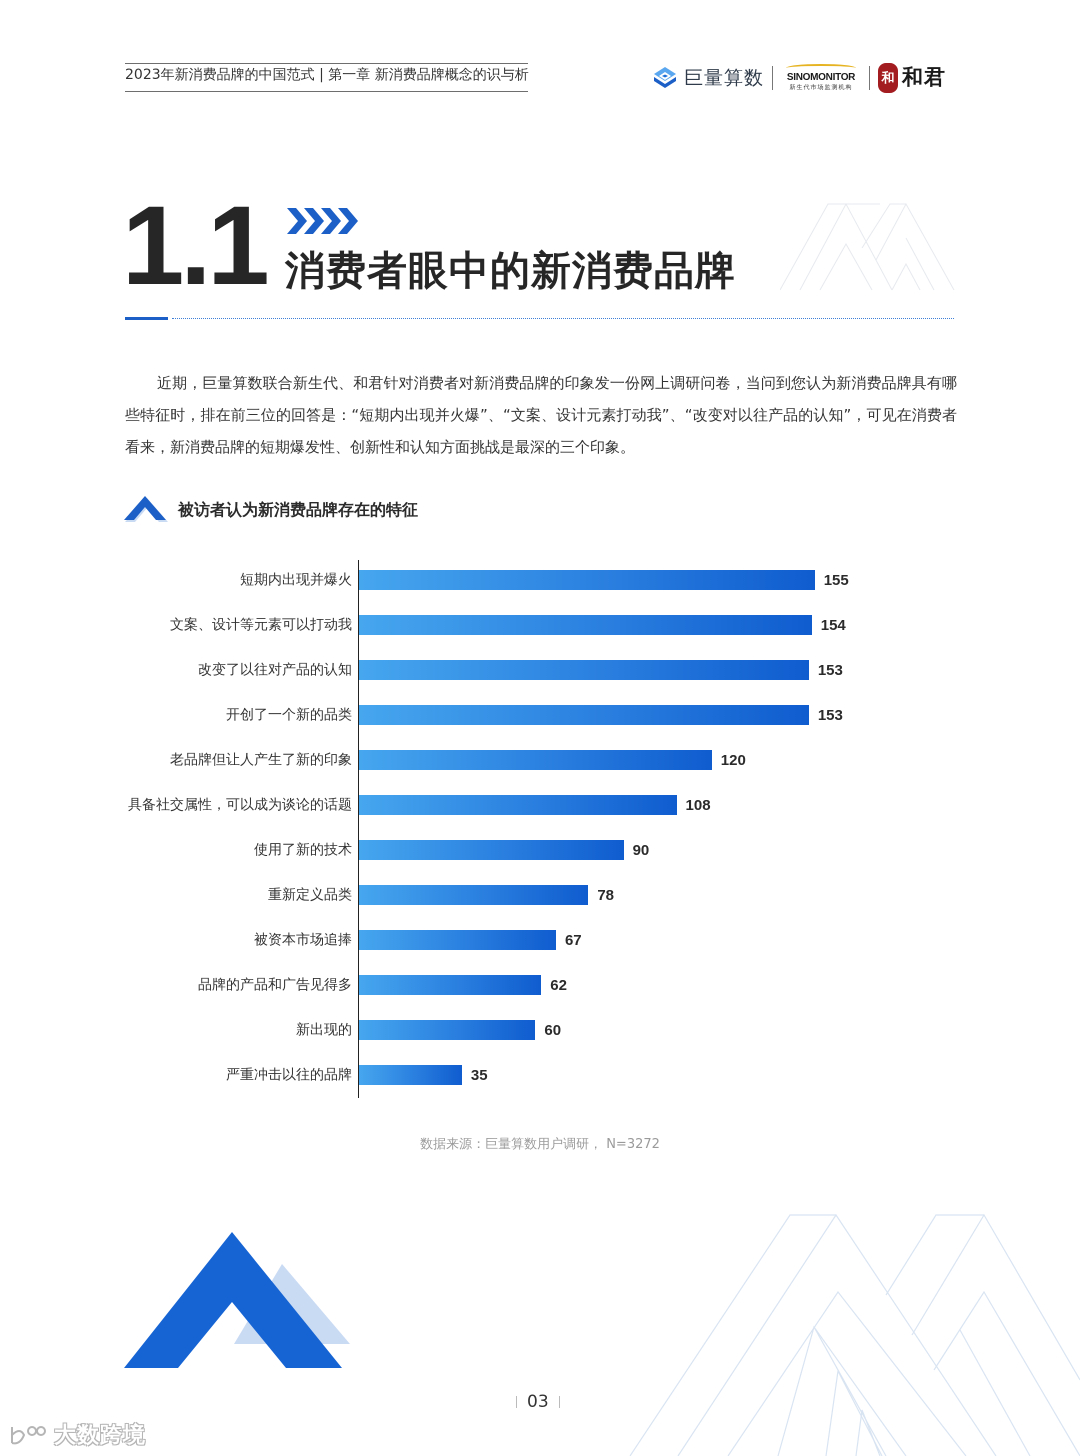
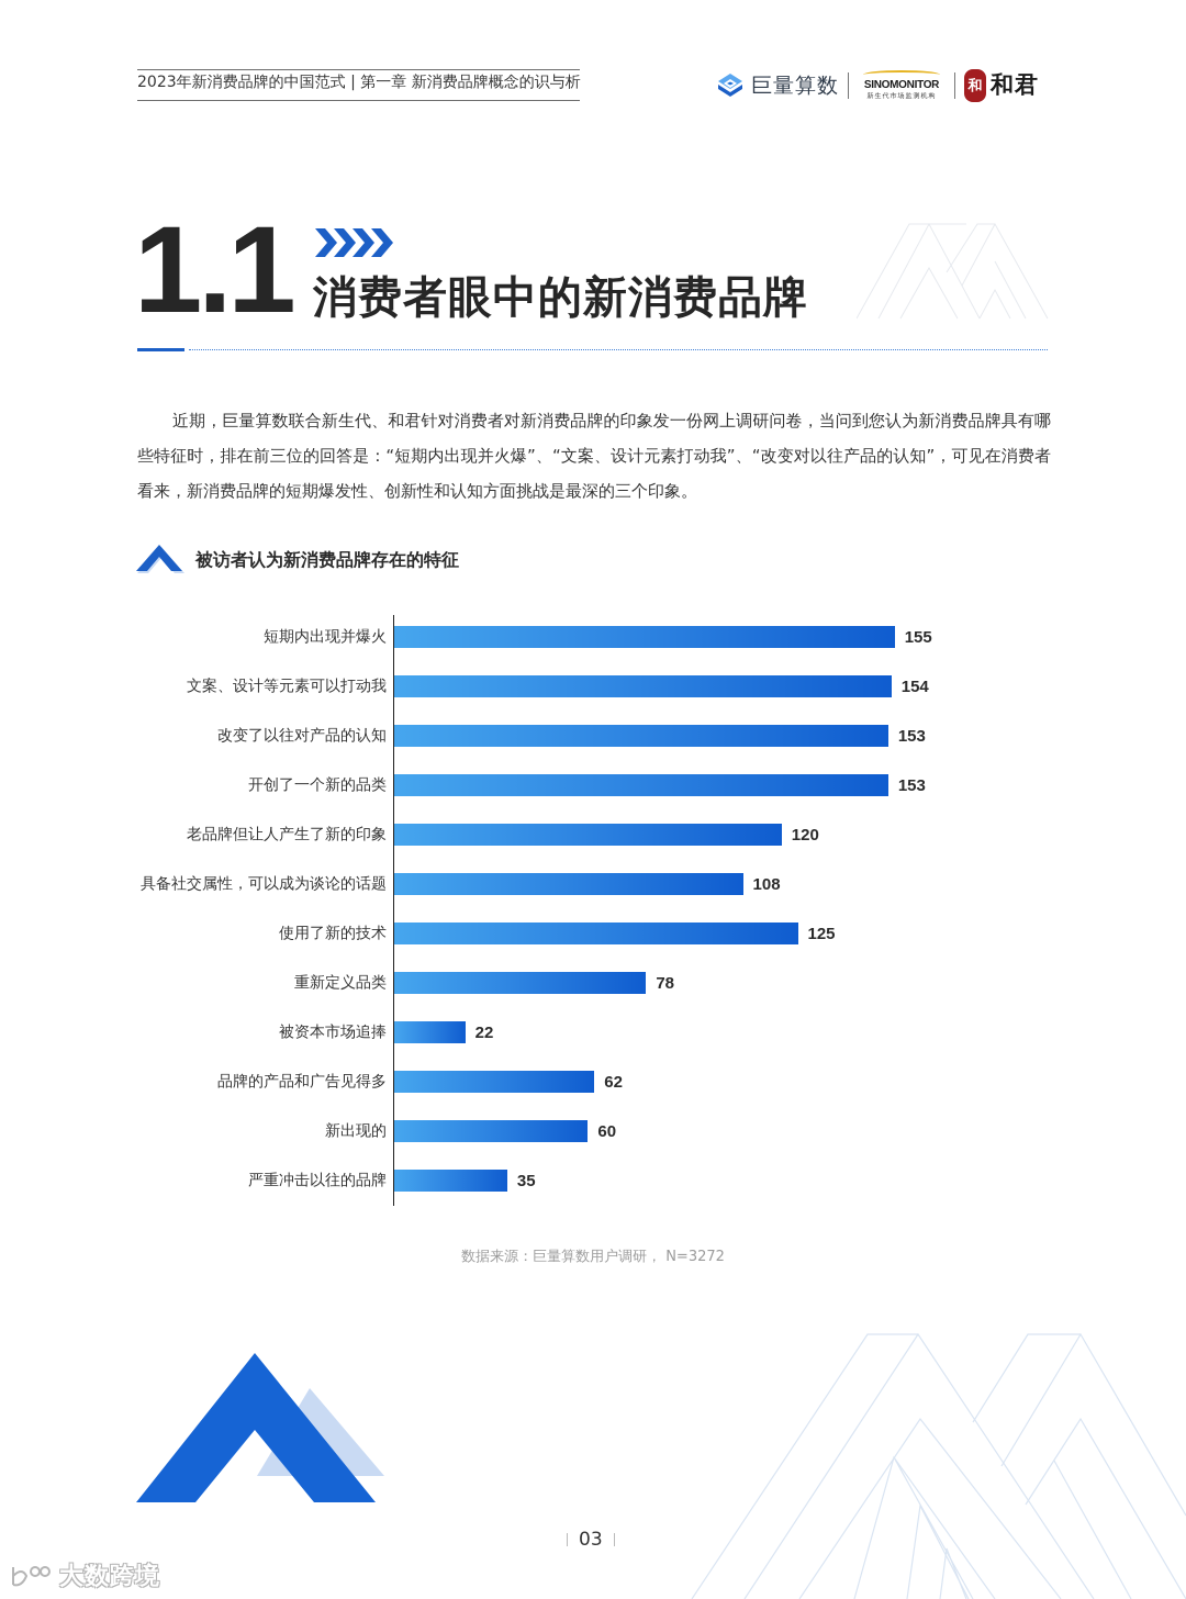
使用了新的技术: 90 -> 125
被资本市场追捧: 67 -> 22
